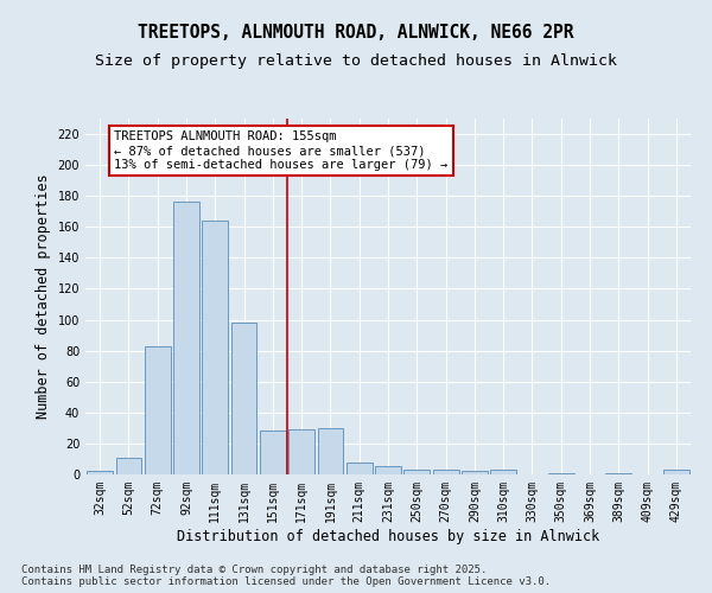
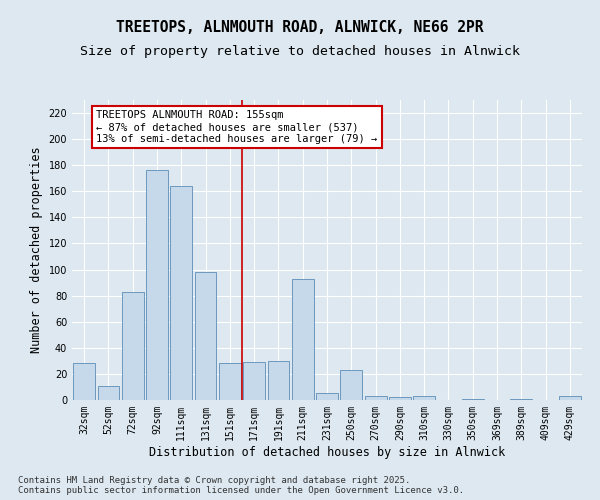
32sqm: 2 -> 28
211sqm: 8 -> 93
250sqm: 3 -> 23
